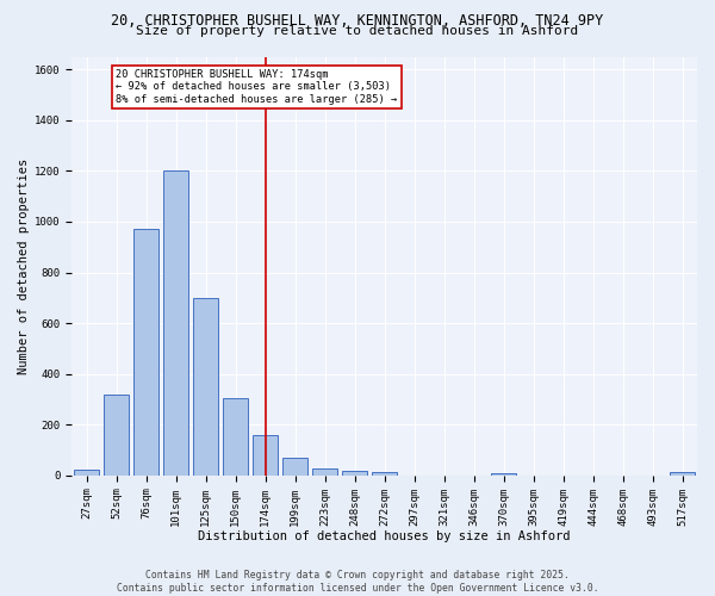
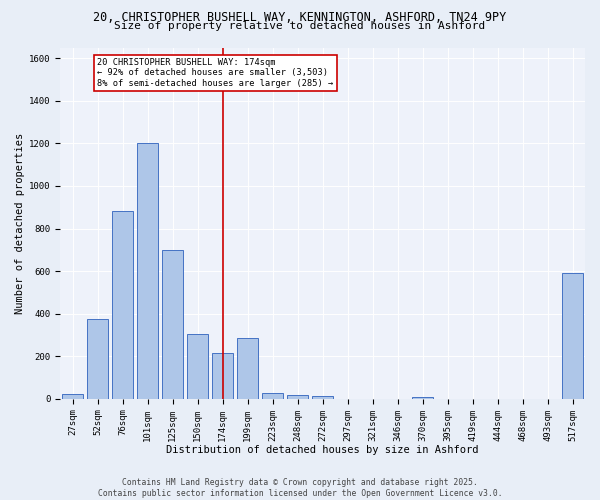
52sqm: 320 -> 375
76sqm: 970 -> 880
174sqm: 160 -> 215
199sqm: 70 -> 285
517sqm: 12 -> 590
